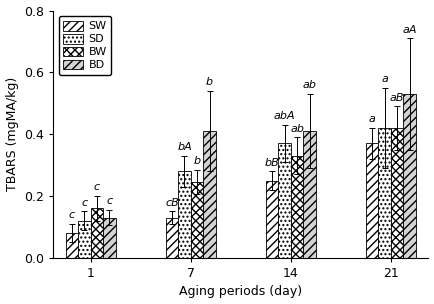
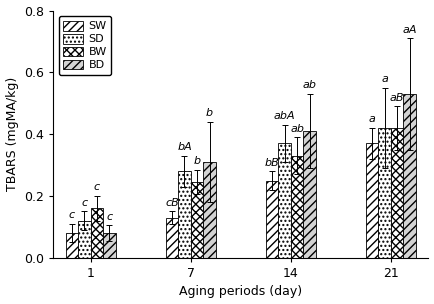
BD/1: 0.13 -> 0.08
BD/7: 0.41 -> 0.31
